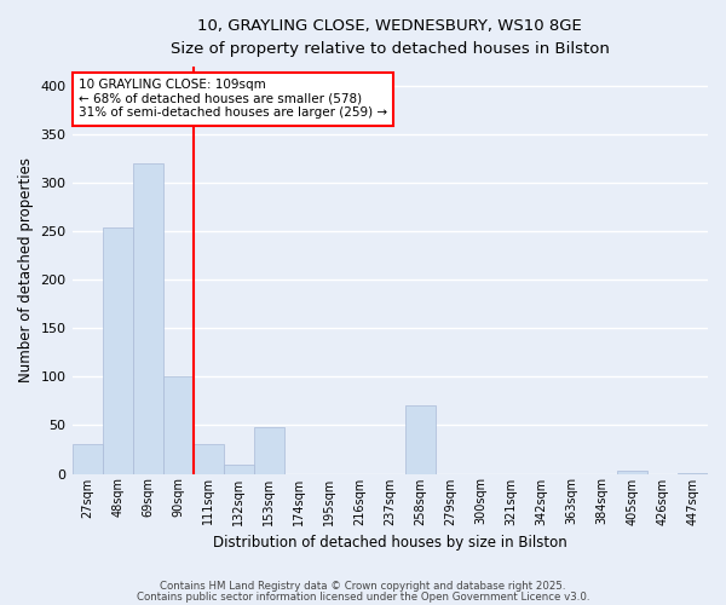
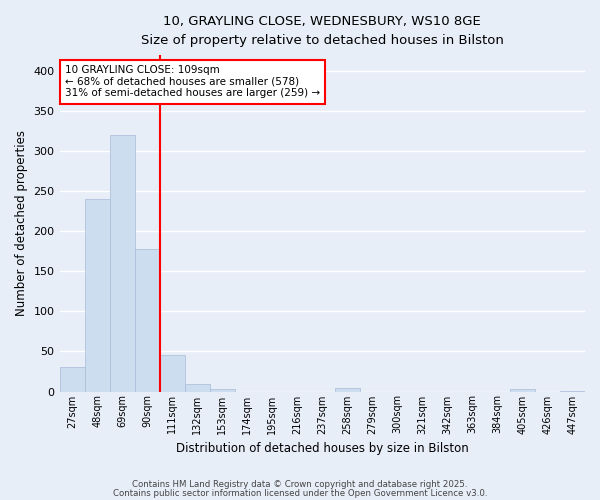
48sqm: 254 -> 240
90sqm: 100 -> 178
111sqm: 30 -> 46
153sqm: 48 -> 3
258sqm: 70 -> 5
